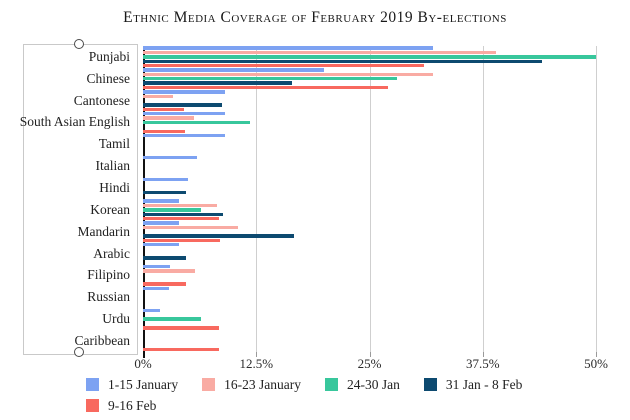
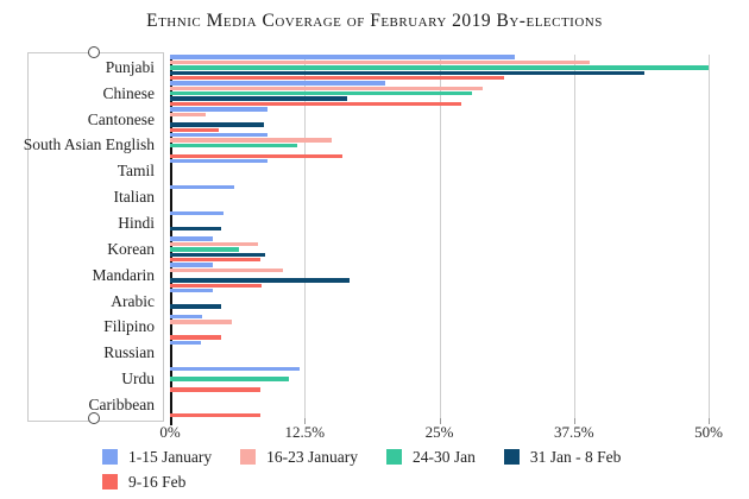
16-23 January/Chinese: 32% -> 29%
16-23 January/South Asian English: 6% -> 15%
9-16 Feb/South Asian English: 5% -> 16%
1-15 January/Urdu: 2% -> 12%
24-30 Jan/Urdu: 6% -> 11%
